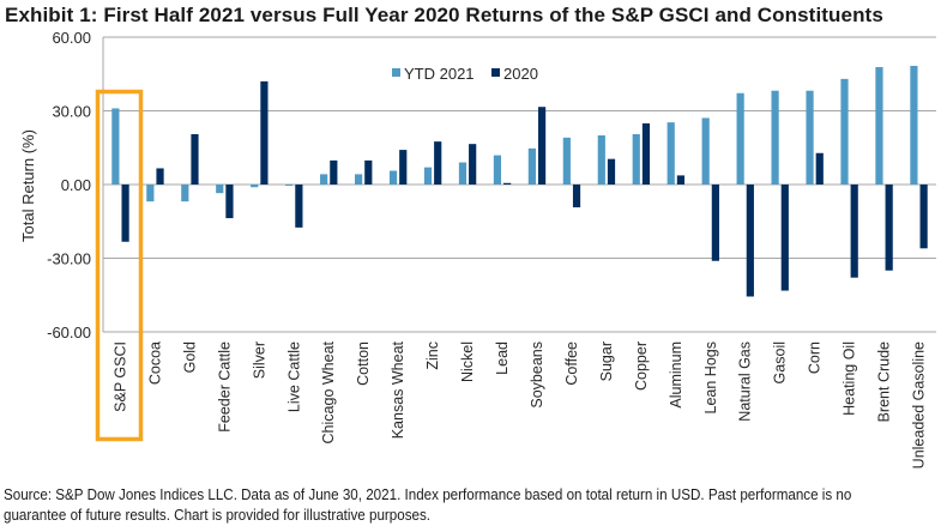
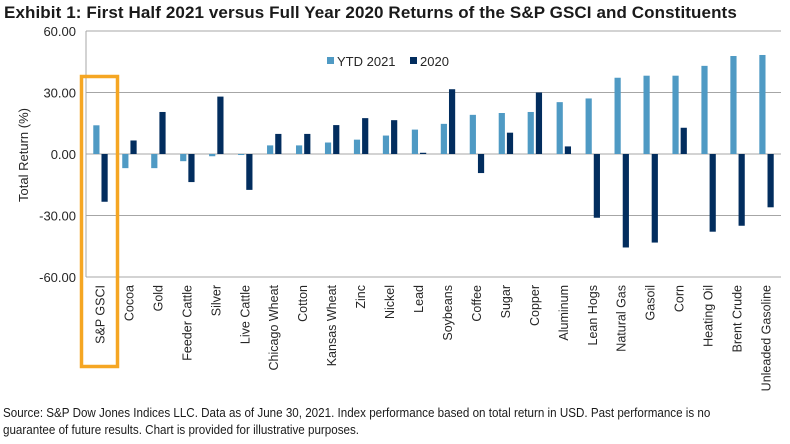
YTD 2021/S&P GSCI: 31 -> 14
2020/Silver: 42 -> 28
2020/Copper: 25 -> 30
